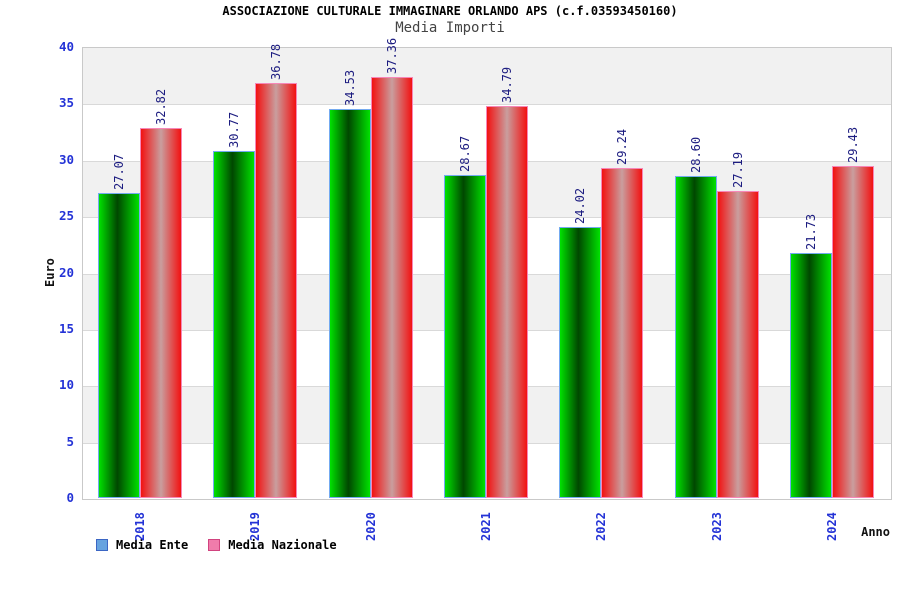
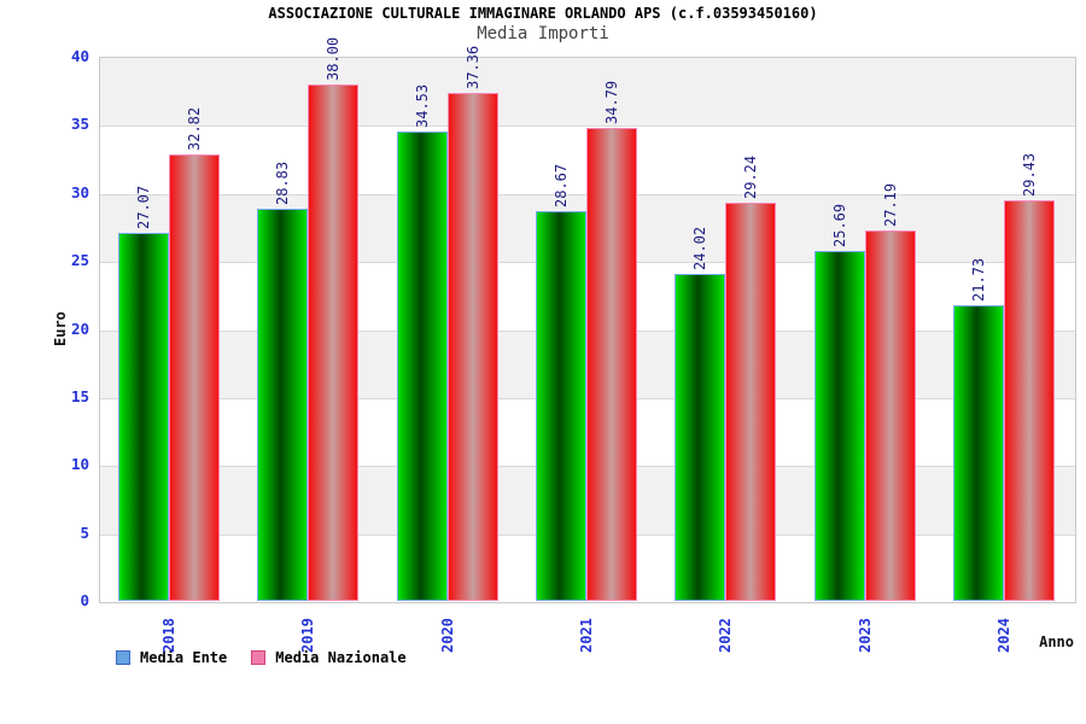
Media Ente/2019: 30.77 -> 28.83
Media Nazionale/2019: 36.78 -> 38.00
Media Ente/2023: 28.60 -> 25.69
